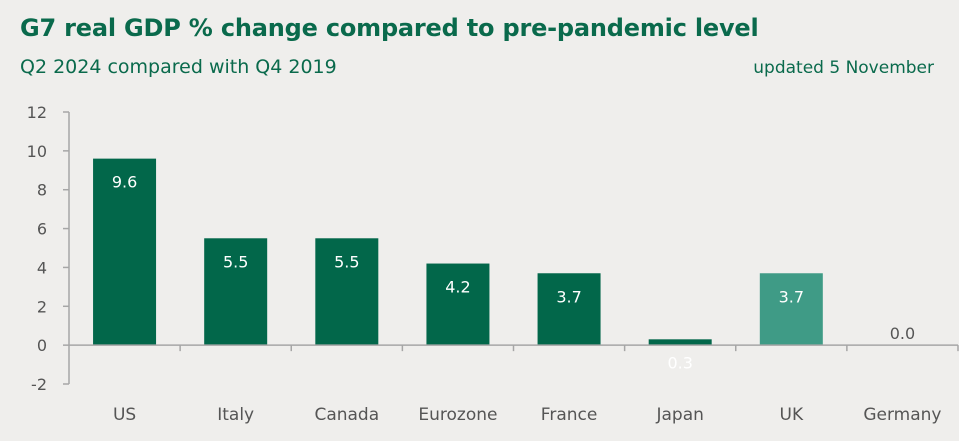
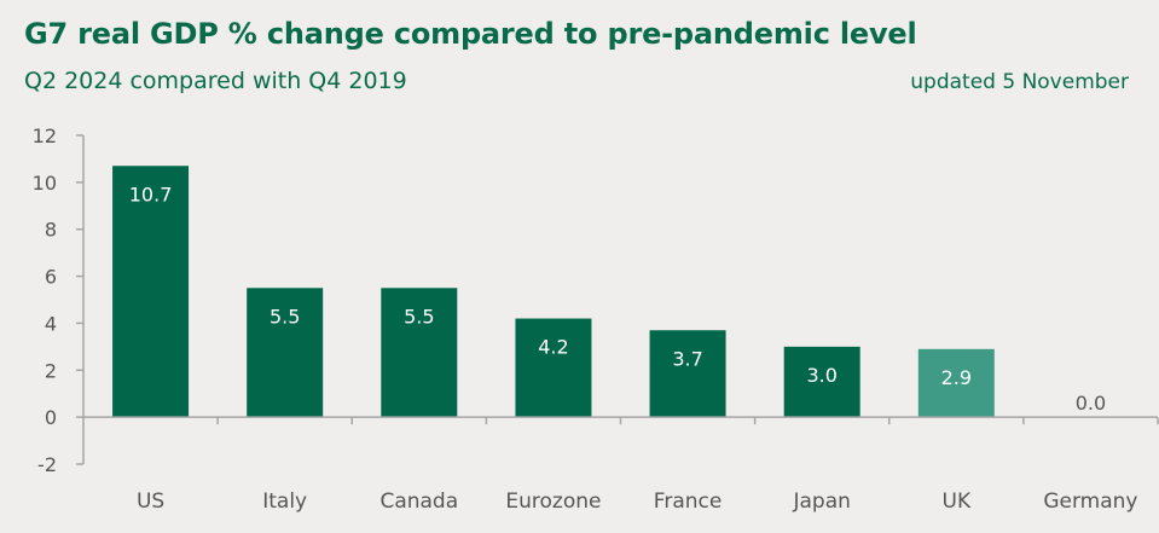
US: 9.6 -> 10.7
Japan: 0.3 -> 3.0
UK: 3.7 -> 2.9
